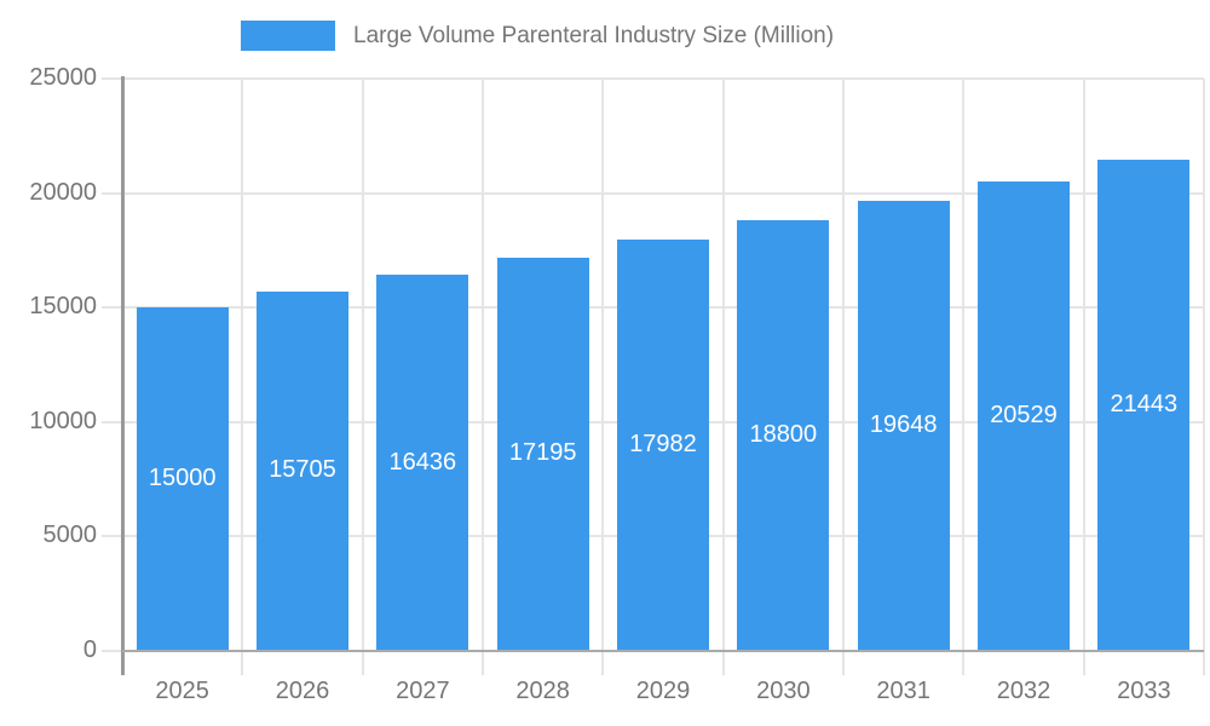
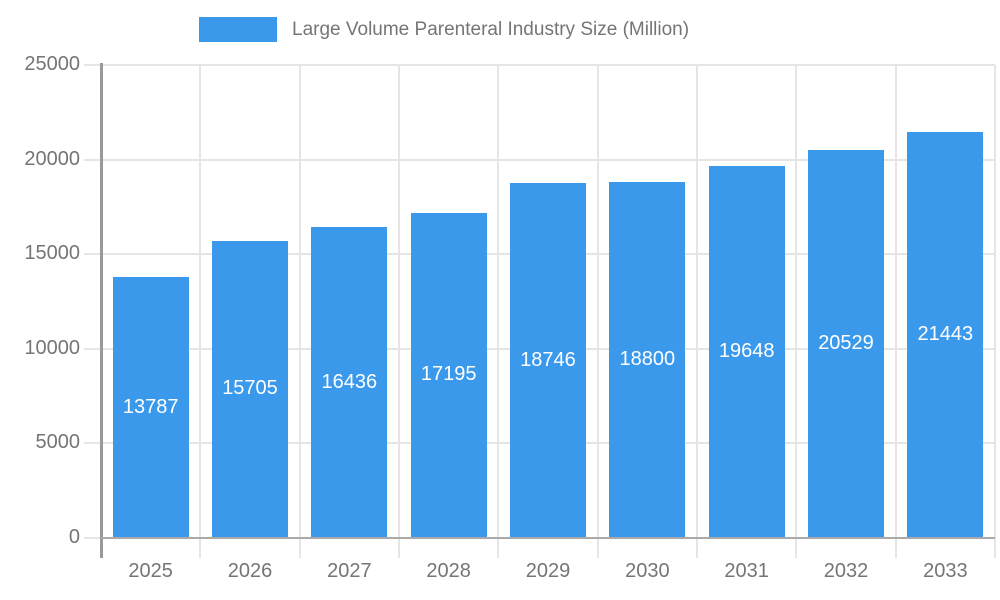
2025: 15000 -> 13787
2029: 17982 -> 18746
